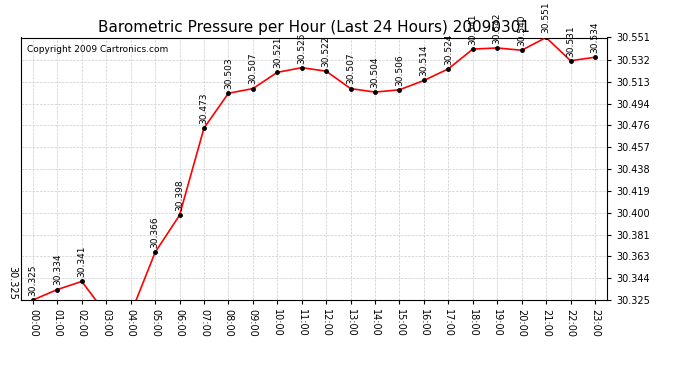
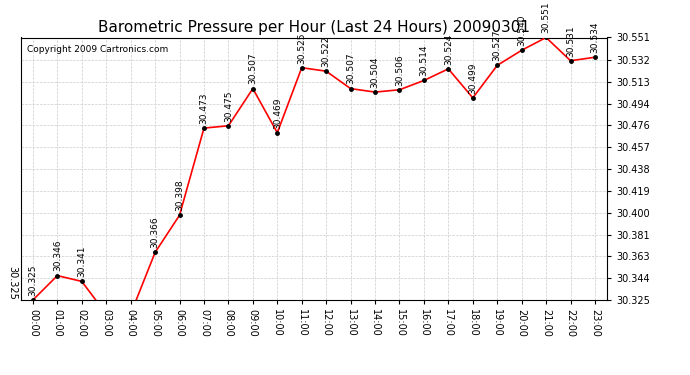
01:00: 30.334 -> 30.346
08:00: 30.503 -> 30.475
10:00: 30.521 -> 30.469
18:00: 30.541 -> 30.499
19:00: 30.542 -> 30.527
